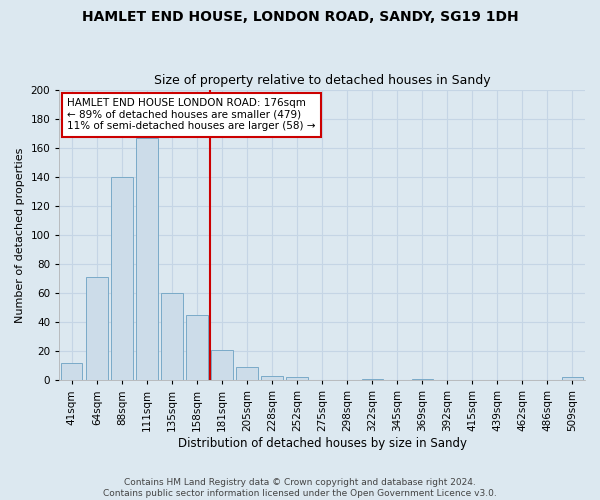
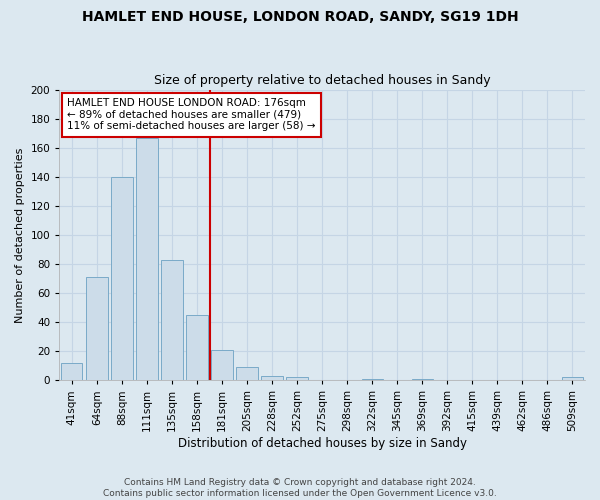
135sqm: 60 -> 83
